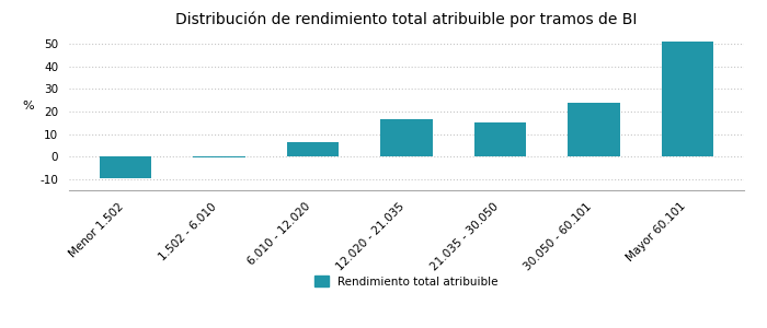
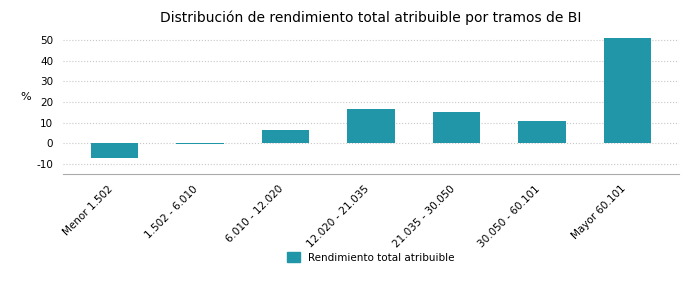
Menor 1.502: -9.5 -> -7.0
30.050 - 60.101: 24.0 -> 11.0
